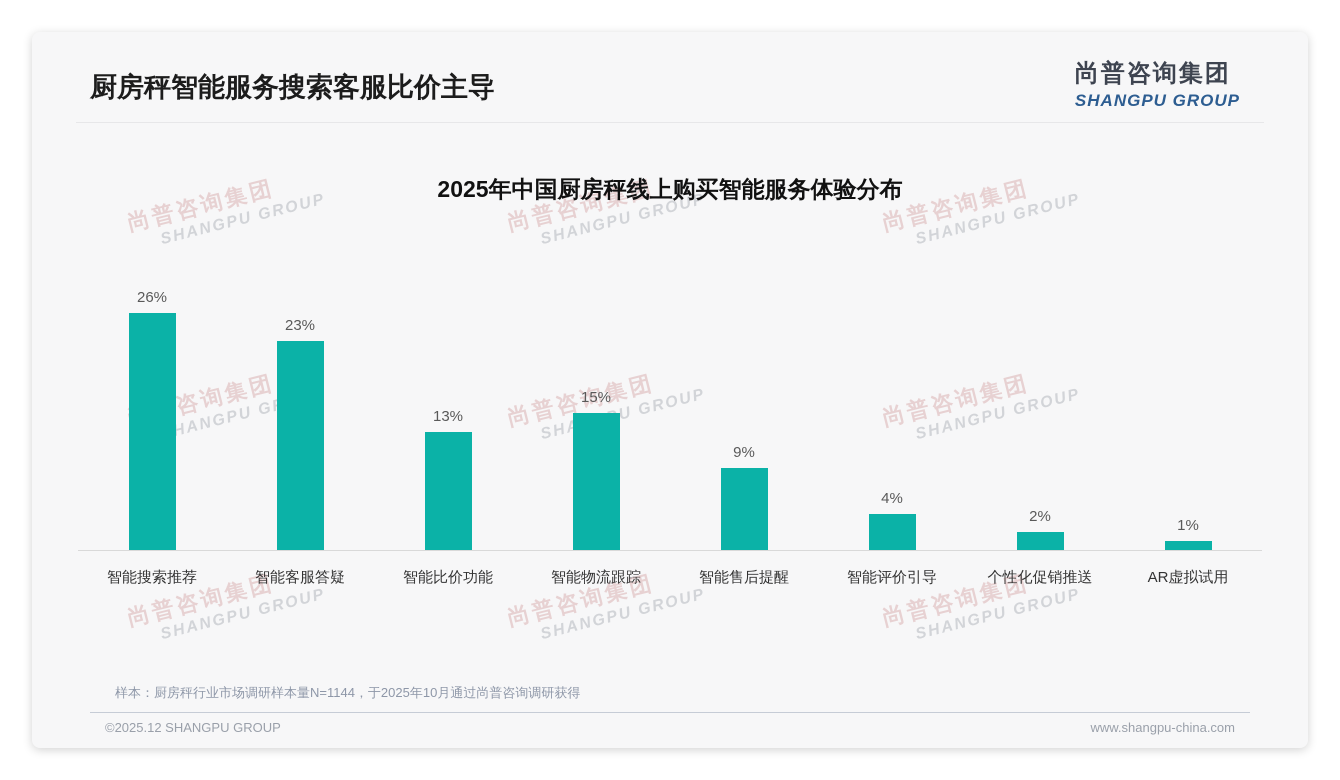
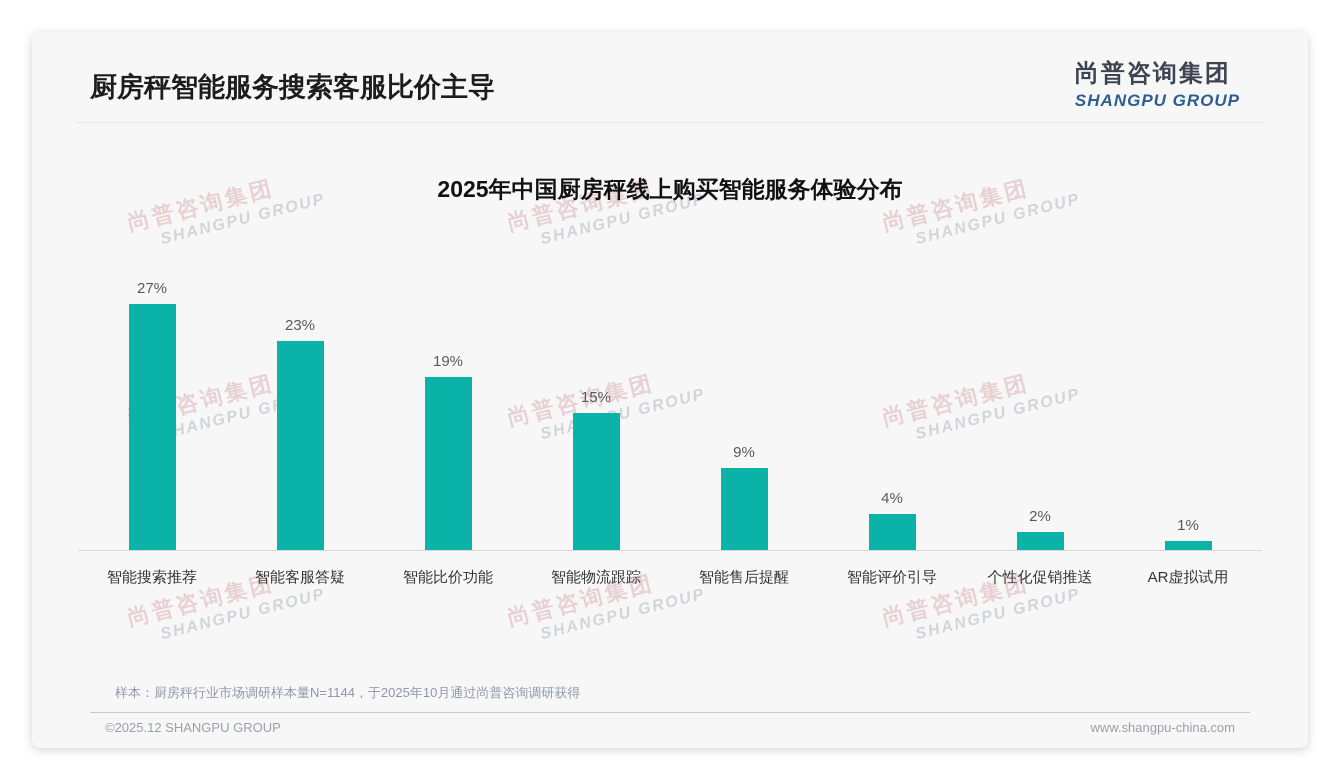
智能搜索推荐: 26% -> 27%
智能比价功能: 13% -> 19%
